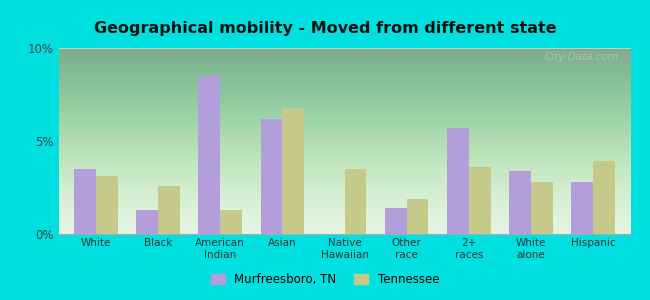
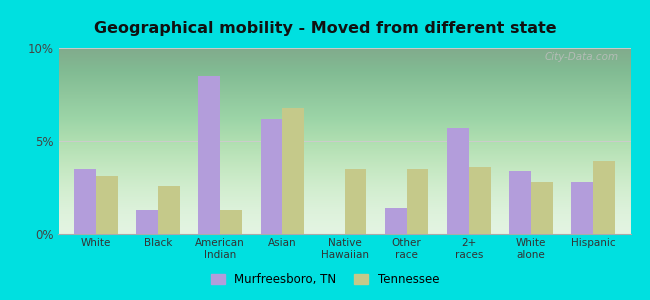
Tennessee/Other race: 1.9% -> 3.5%
